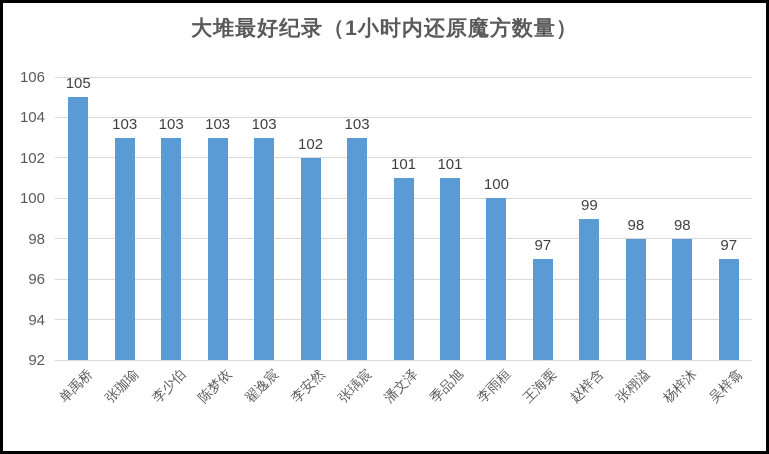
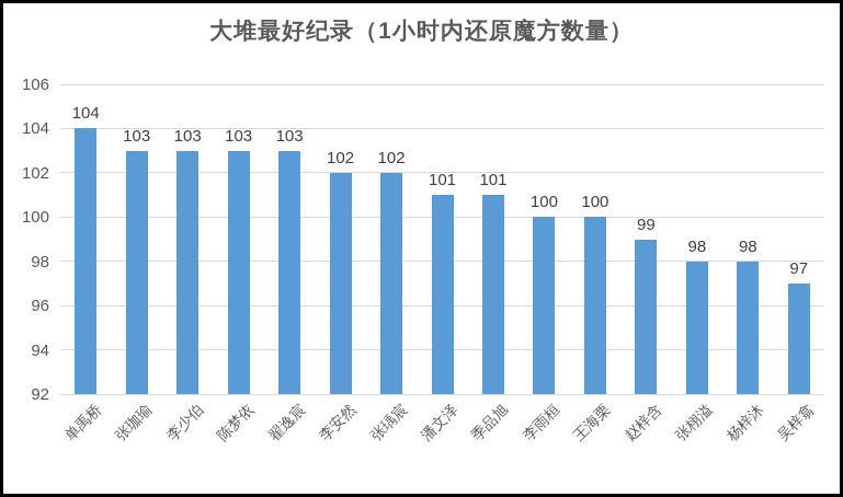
单禹桥: 105 -> 104
张瑀宸: 103 -> 102
王海栗: 97 -> 100
